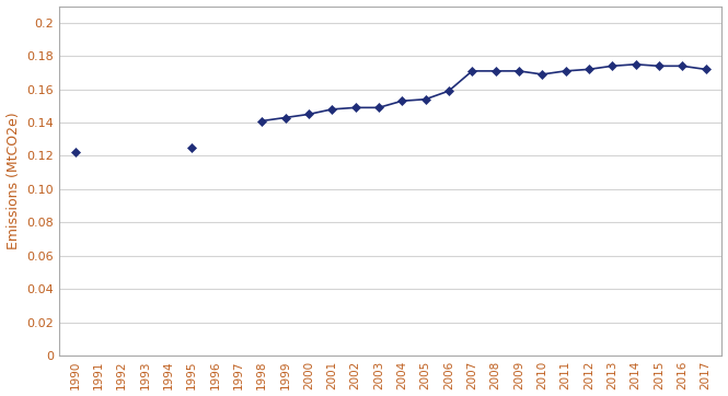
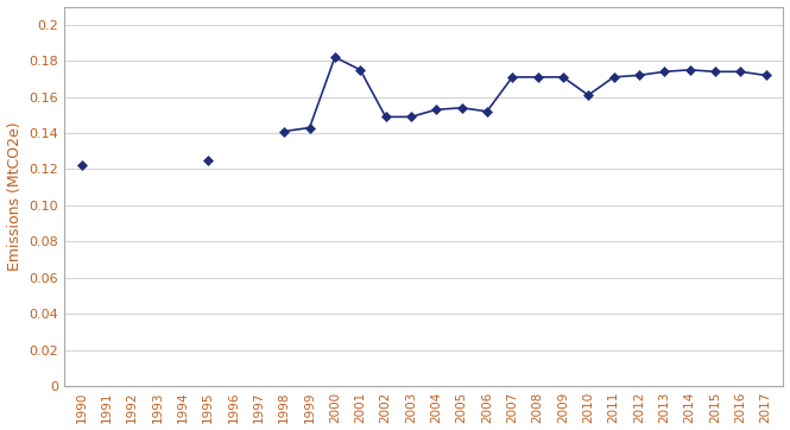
2000: 0.145 -> 0.182
2001: 0.148 -> 0.175
2006: 0.159 -> 0.152
2010: 0.169 -> 0.161
